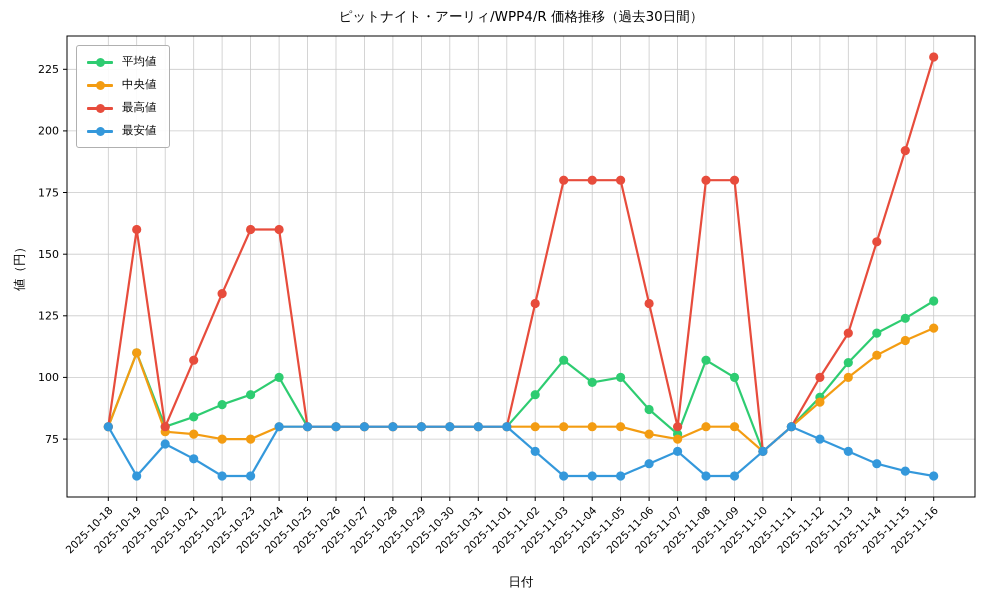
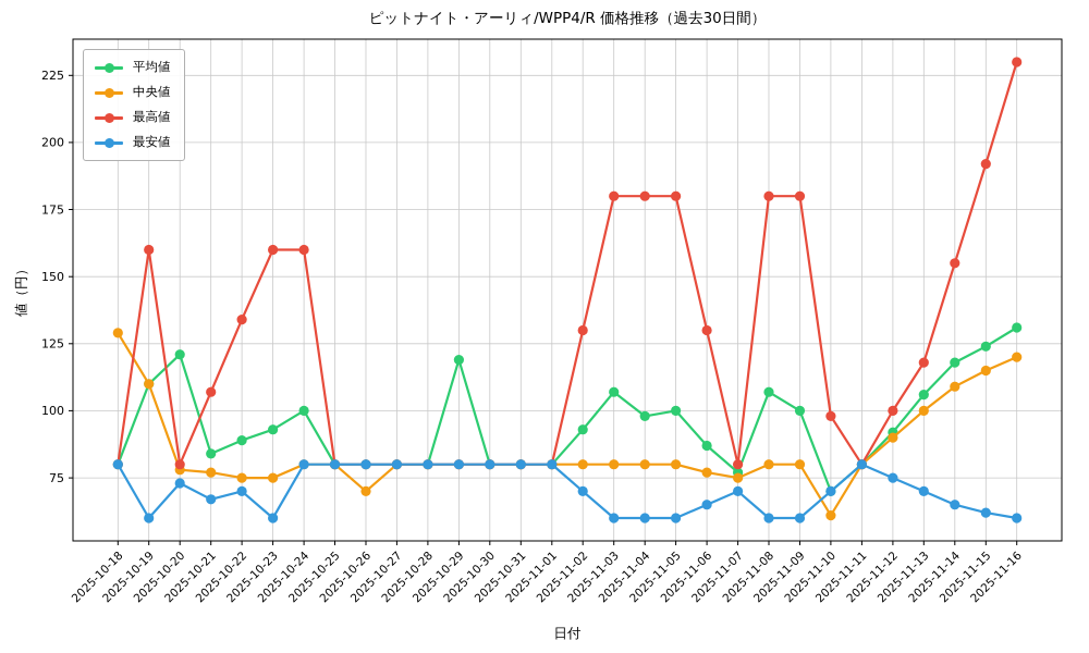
中央値/2025-10-18: 80 -> 129
平均値/2025-10-20: 80 -> 121
最安値/2025-10-22: 60 -> 70
中央値/2025-10-26: 80 -> 70
平均値/2025-10-29: 80 -> 119
中央値/2025-11-10: 70 -> 61
最高値/2025-11-10: 70 -> 98
